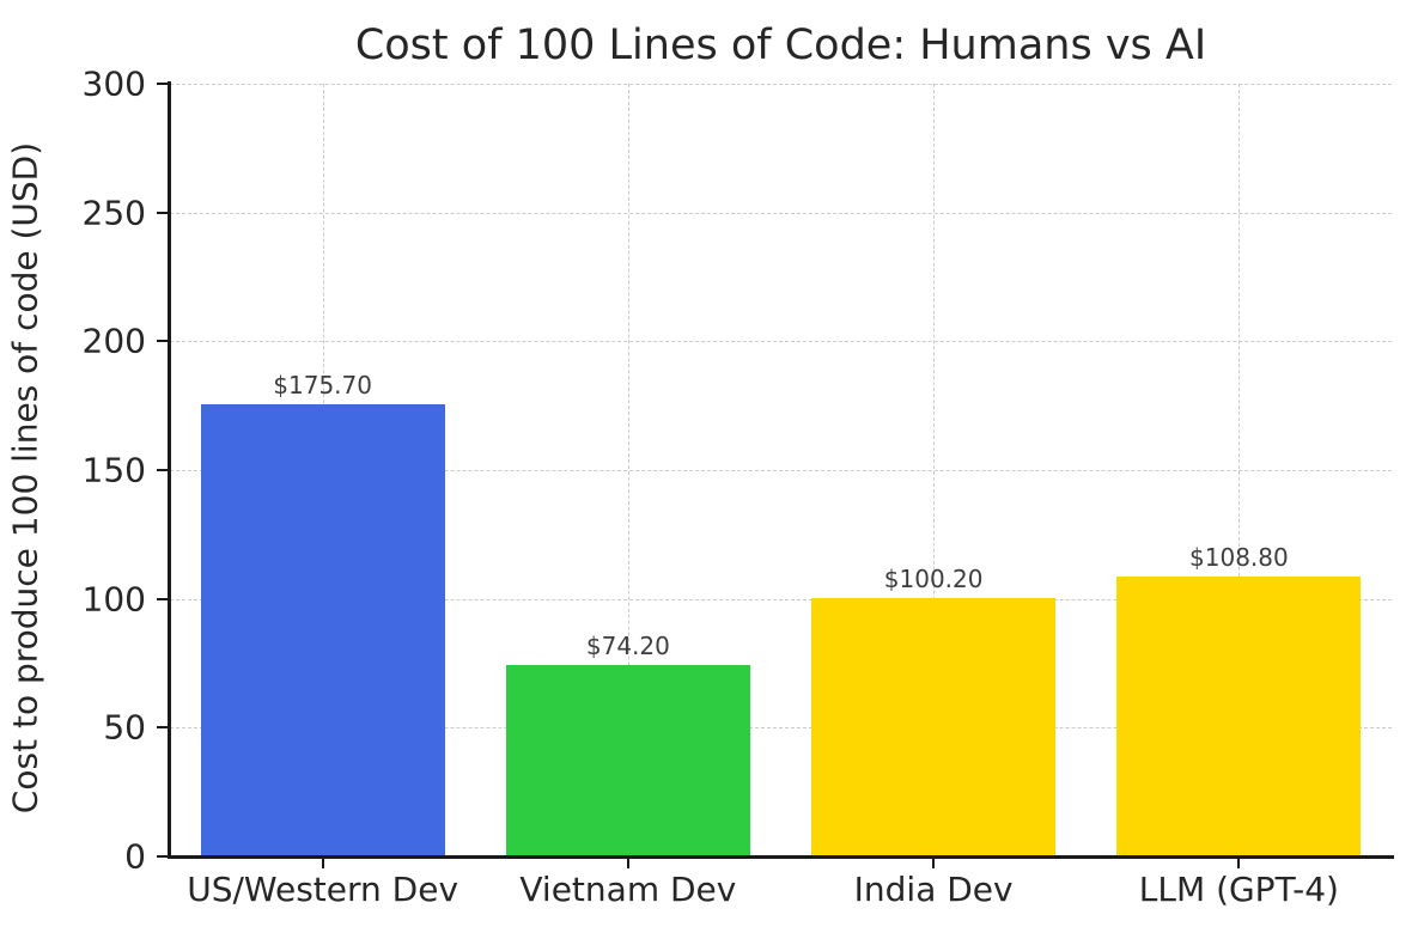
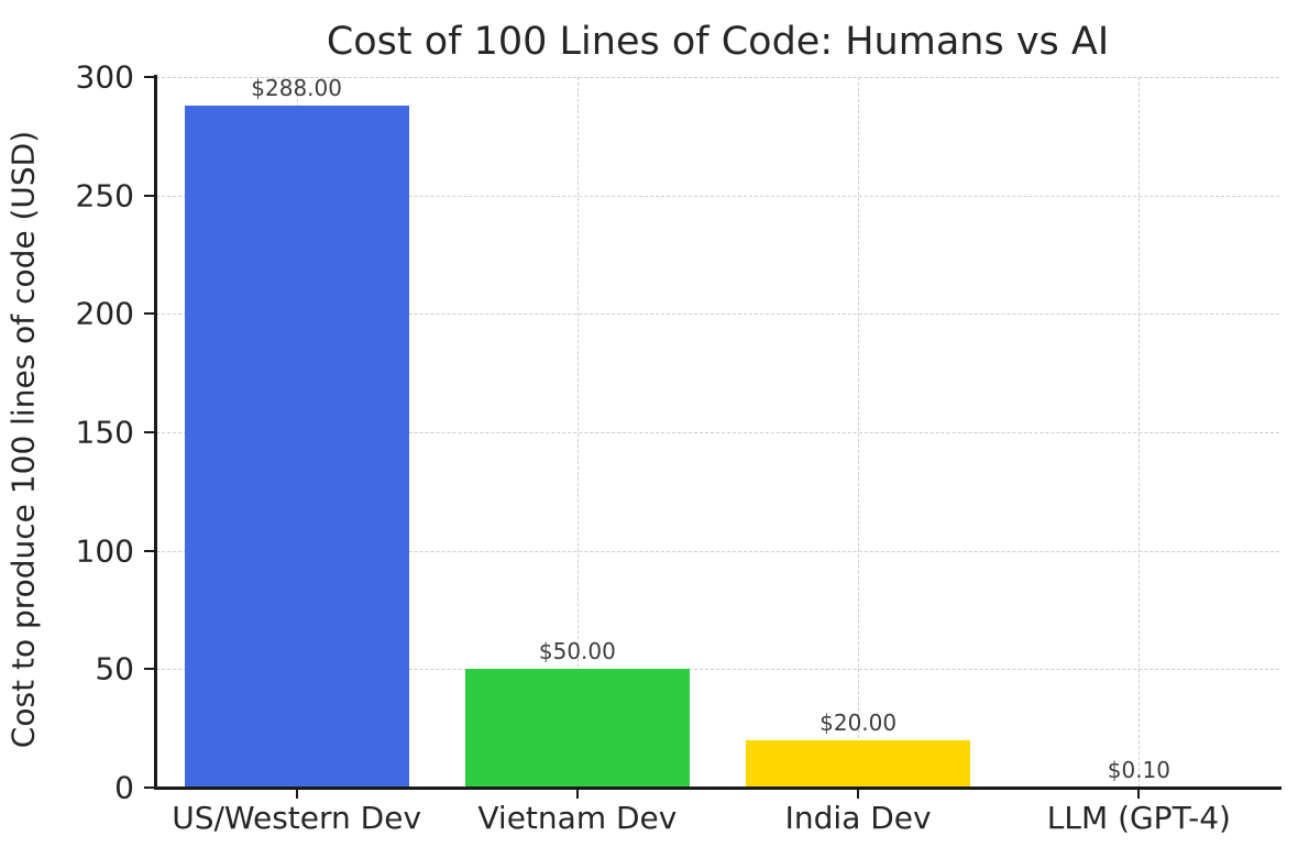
US/Western Dev: $175.70 -> $288.00
Vietnam Dev: $74.20 -> $50.00
India Dev: $100.20 -> $20.00
LLM (GPT-4): $108.80 -> $0.10
